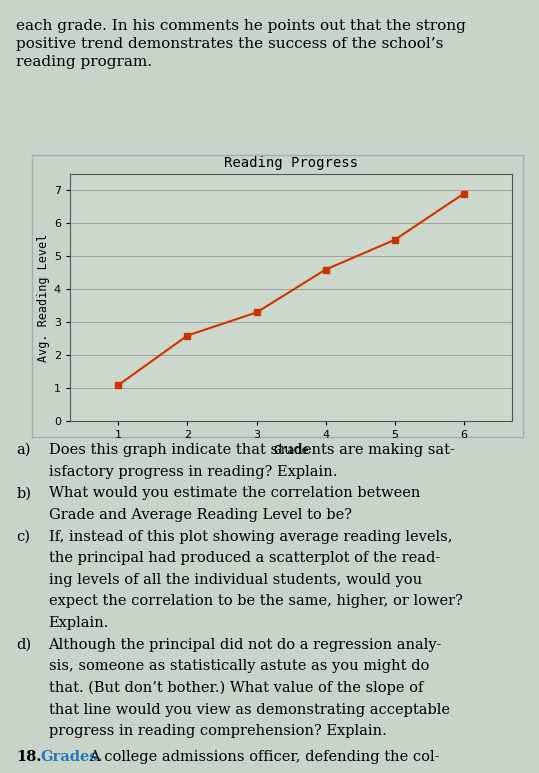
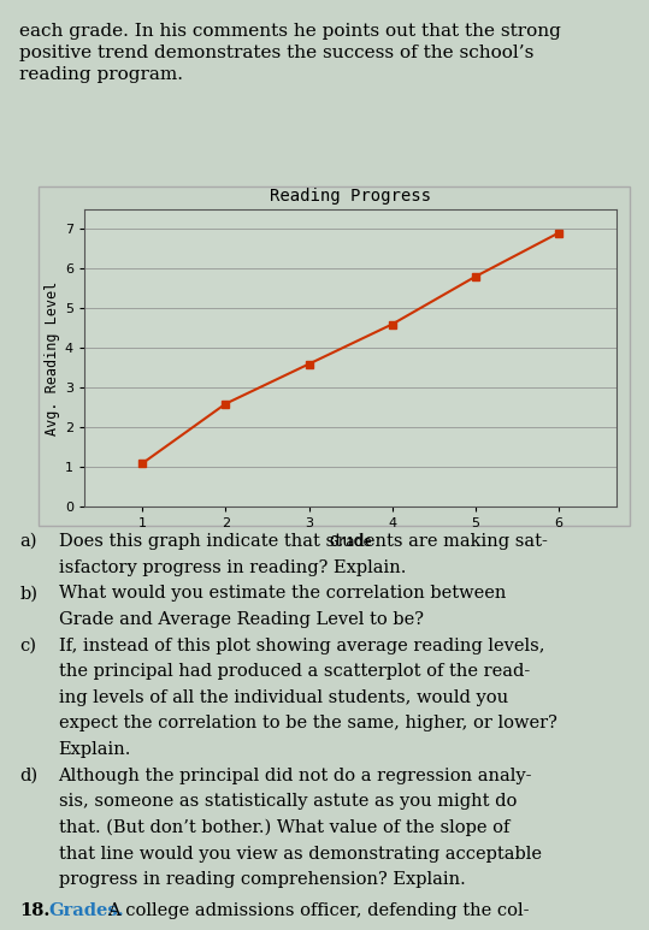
3: 3.3 -> 3.6
5: 5.5 -> 5.8
